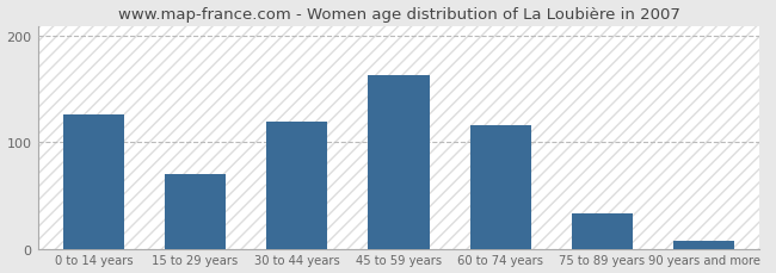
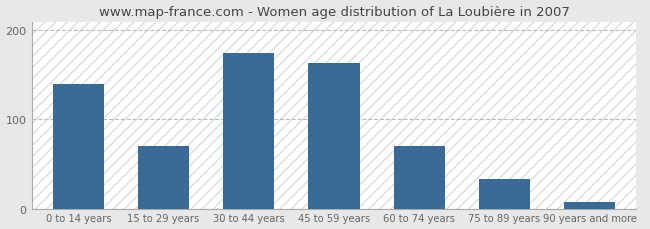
0 to 14 years: 126 -> 140
30 to 44 years: 120 -> 175
60 to 74 years: 116 -> 70
